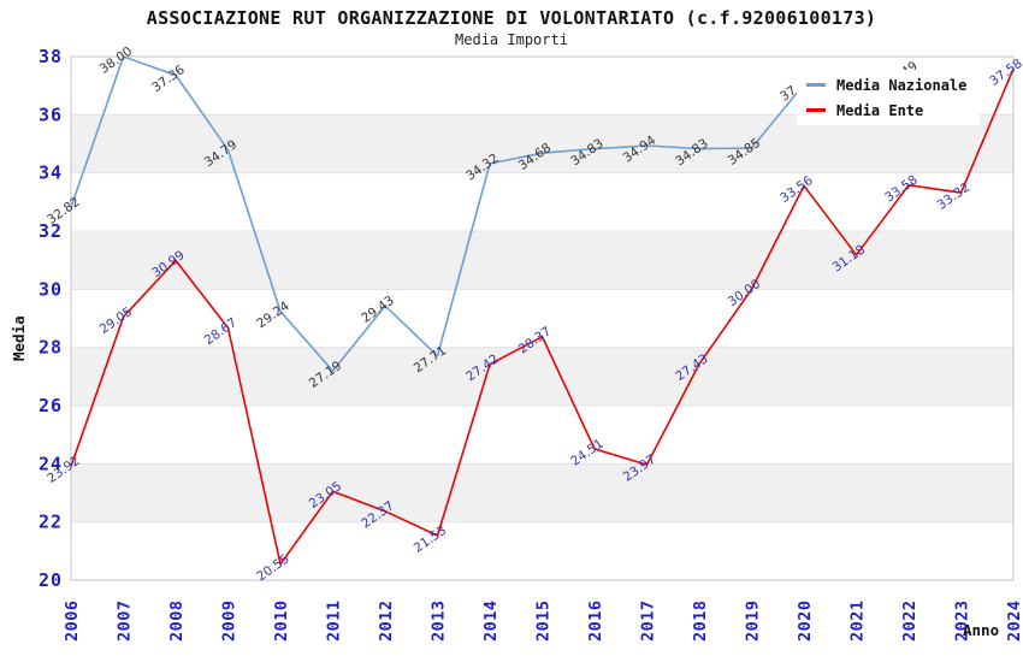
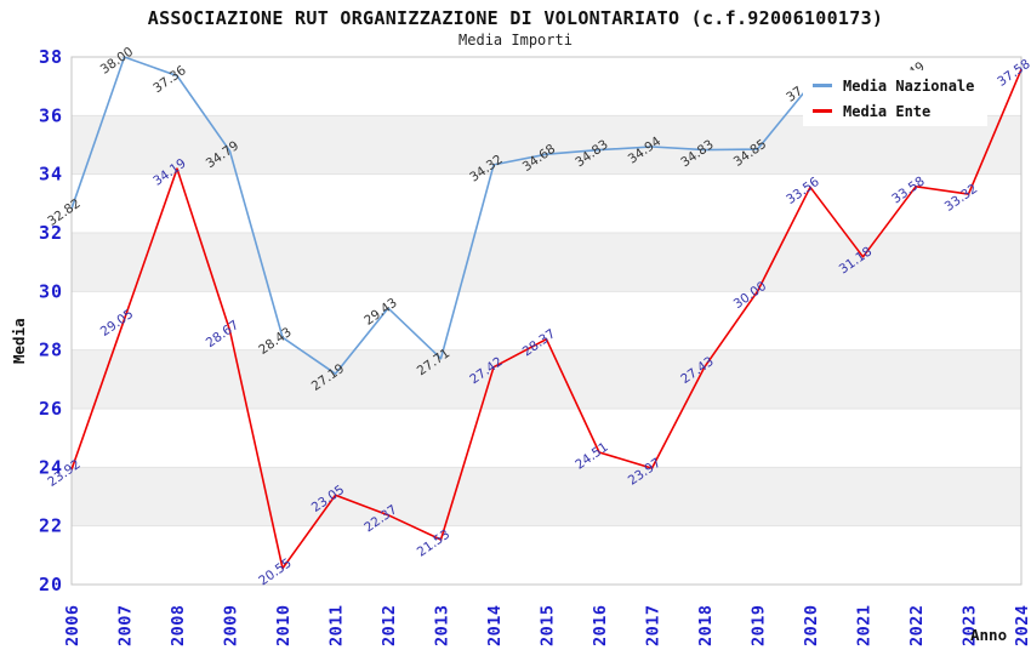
Media Ente/2008: 30.99 -> 34.19
Media Nazionale/2010: 29.24 -> 28.43
